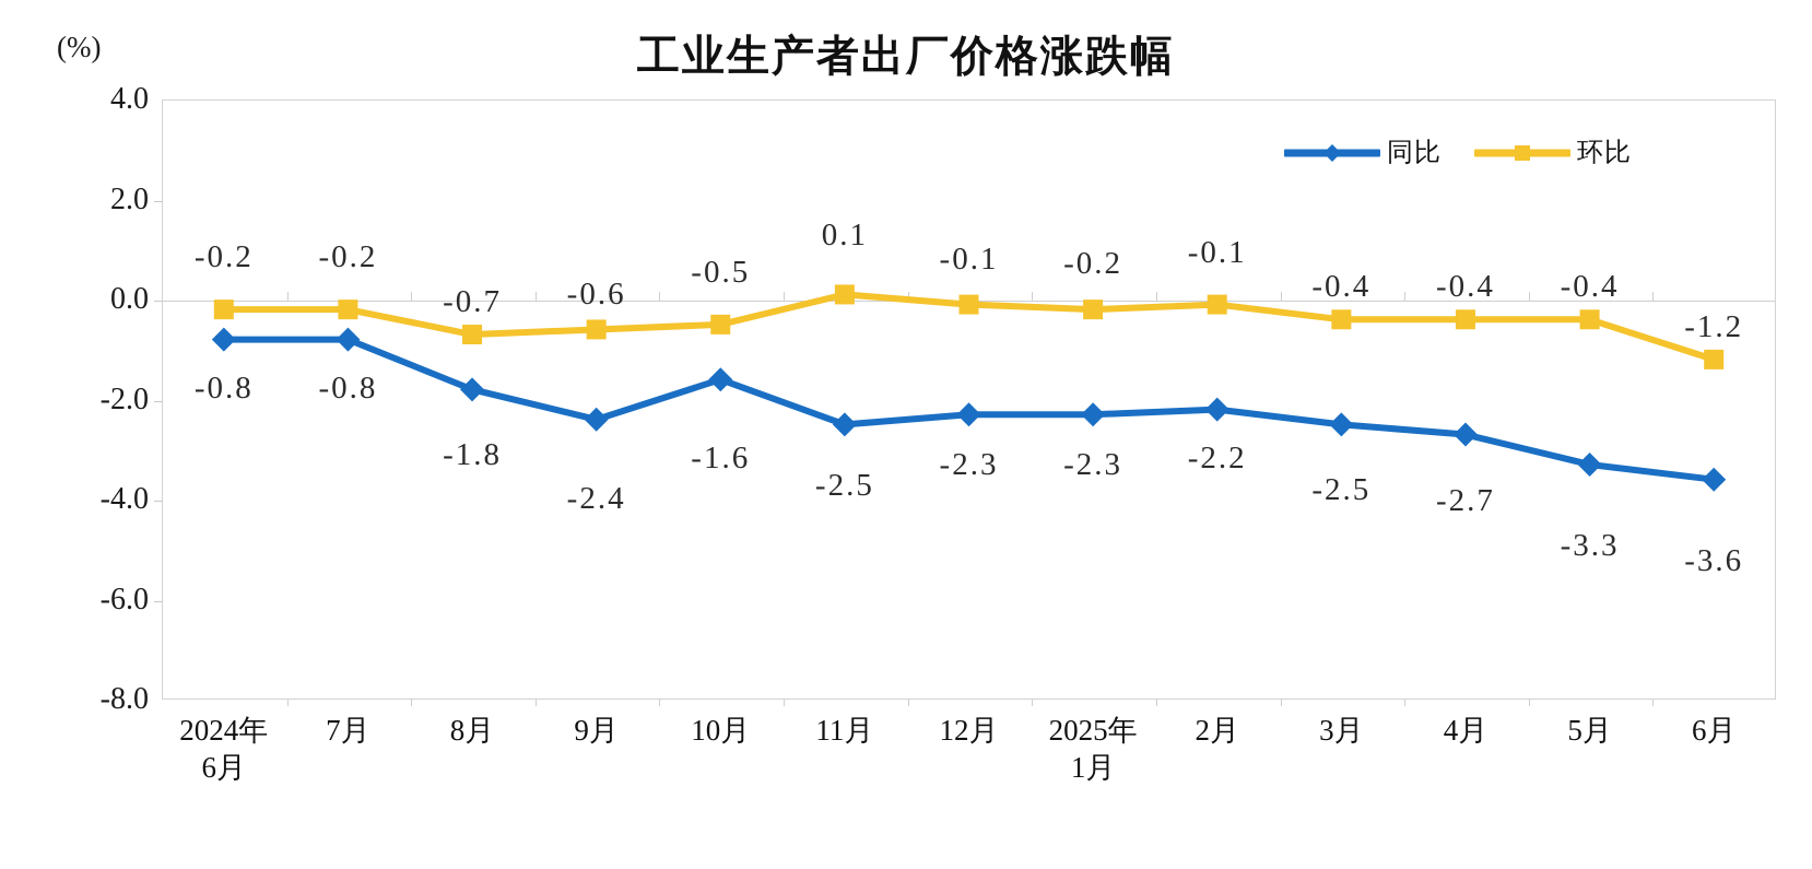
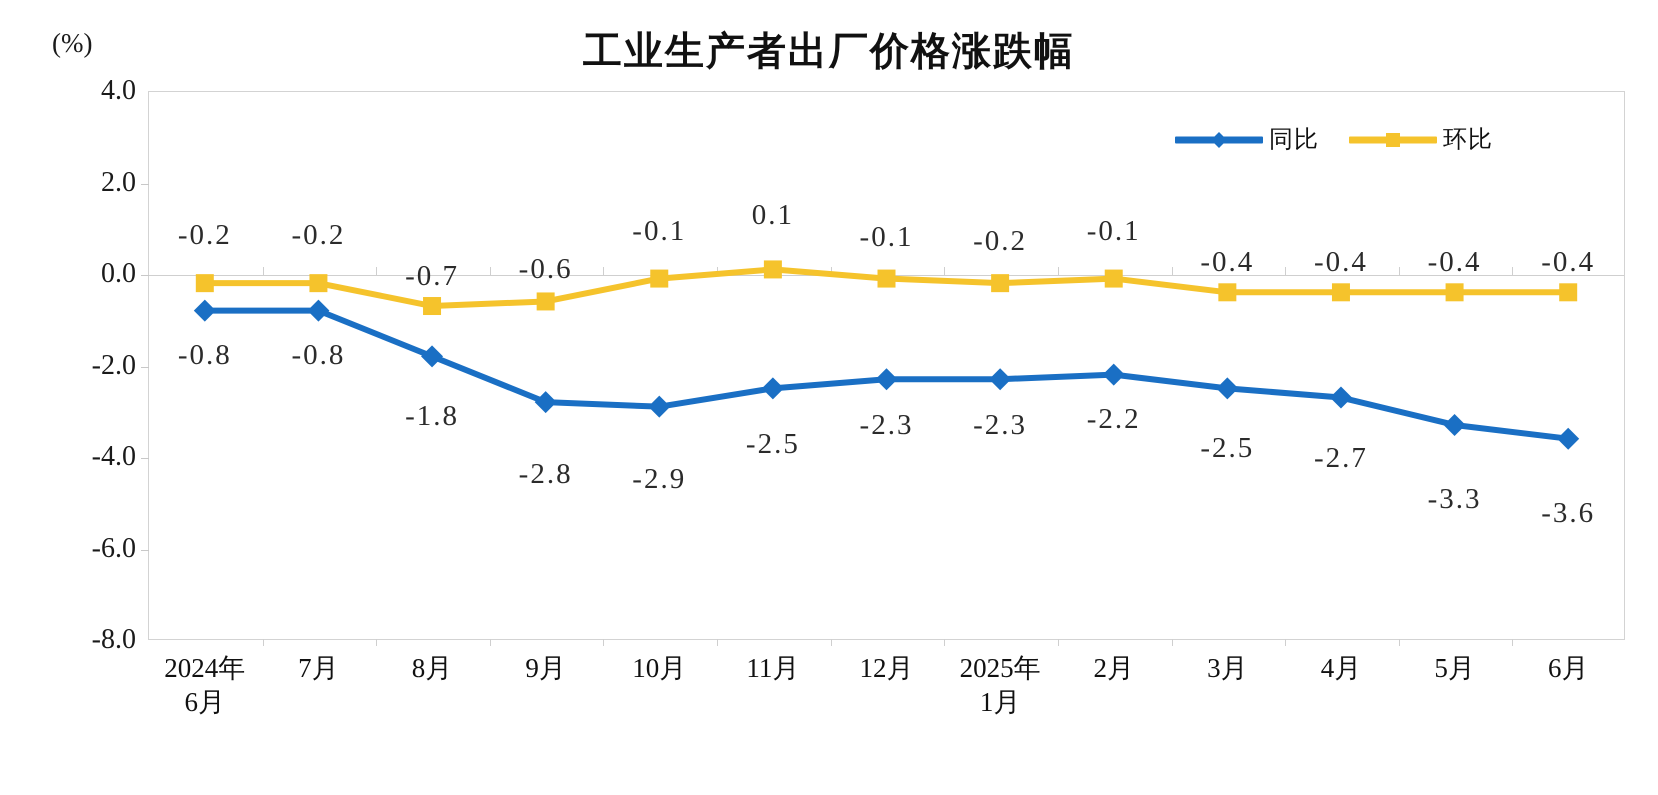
同比/9月: -2.4 -> -2.8
同比/10月: -1.6 -> -2.9
环比/10月: -0.5 -> -0.1
环比/6月: -1.2 -> -0.4
